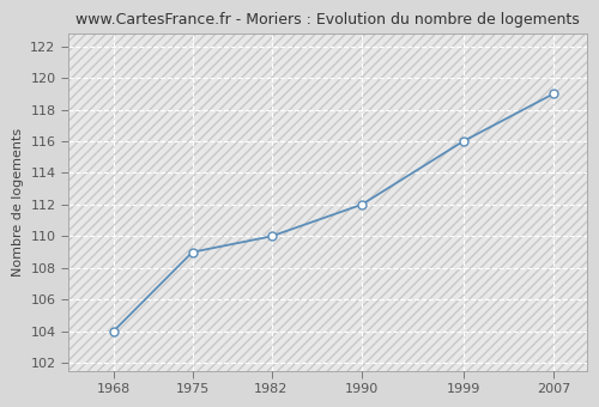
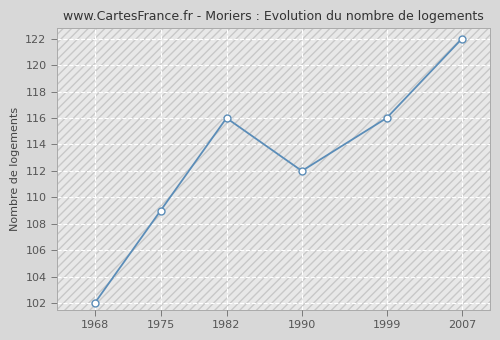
1968: 104 -> 102
1982: 110 -> 116
2007: 119 -> 122
